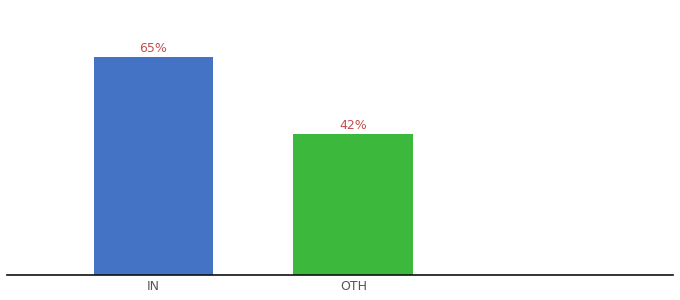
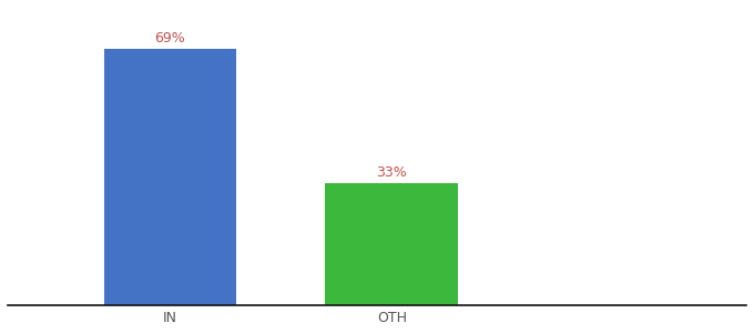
IN: 65% -> 69%
OTH: 42% -> 33%
